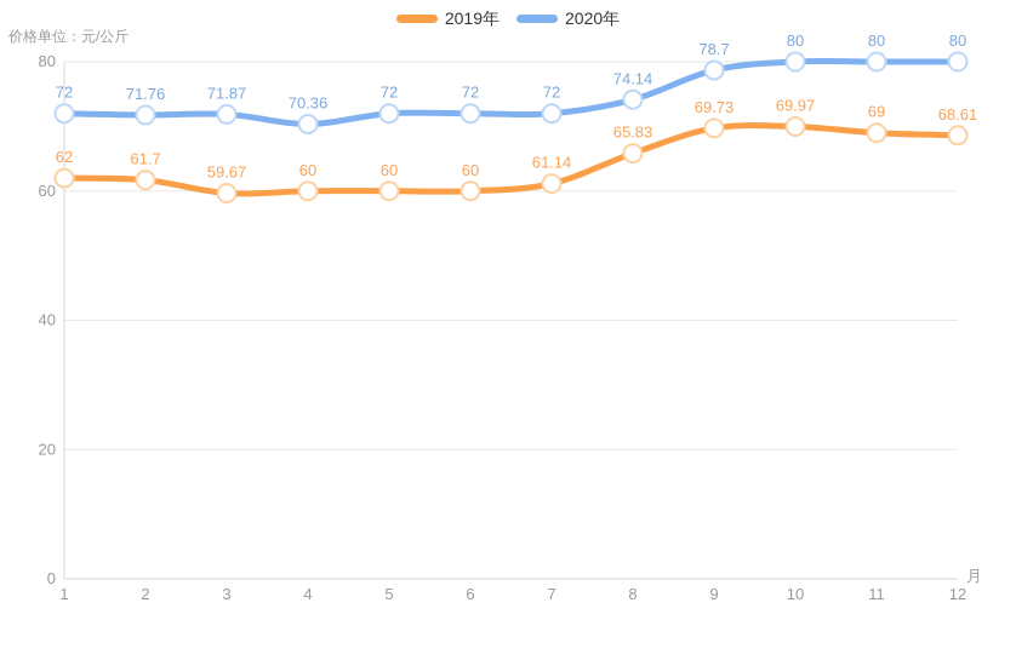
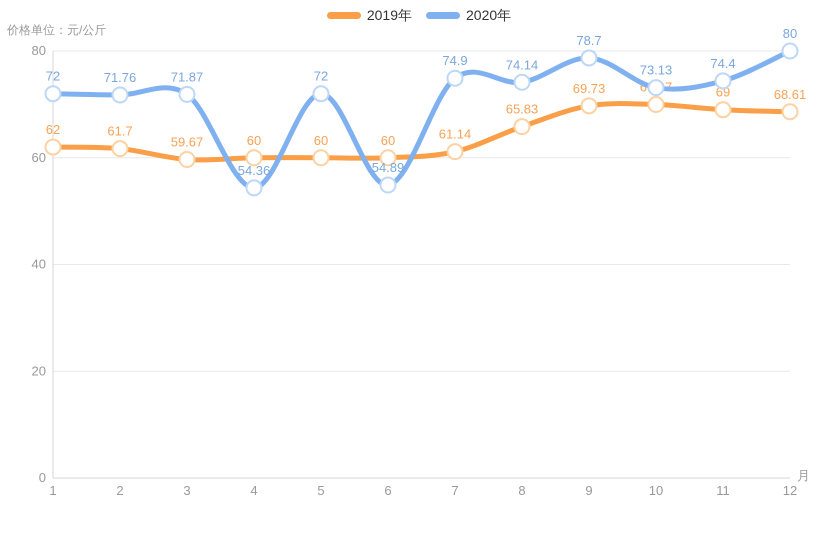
2020年/4: 70.36 -> 54.36
2020年/6: 72 -> 54.89
2020年/7: 72 -> 74.9
2020年/10: 80 -> 73.13
2020年/11: 80 -> 74.4
